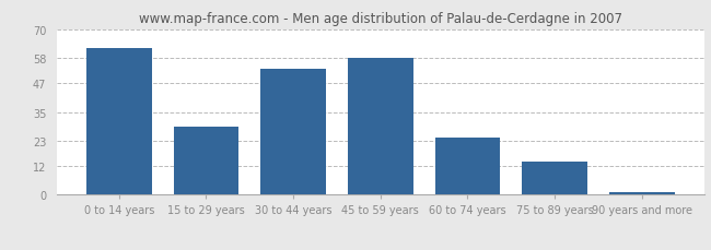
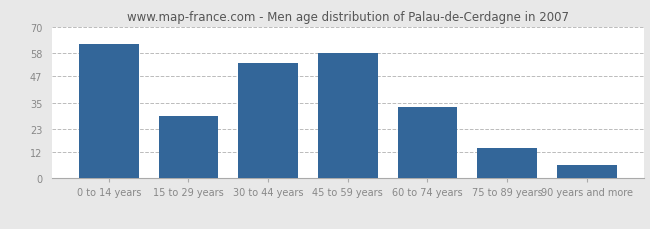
60 to 74 years: 24 -> 33
90 years and more: 1 -> 6
